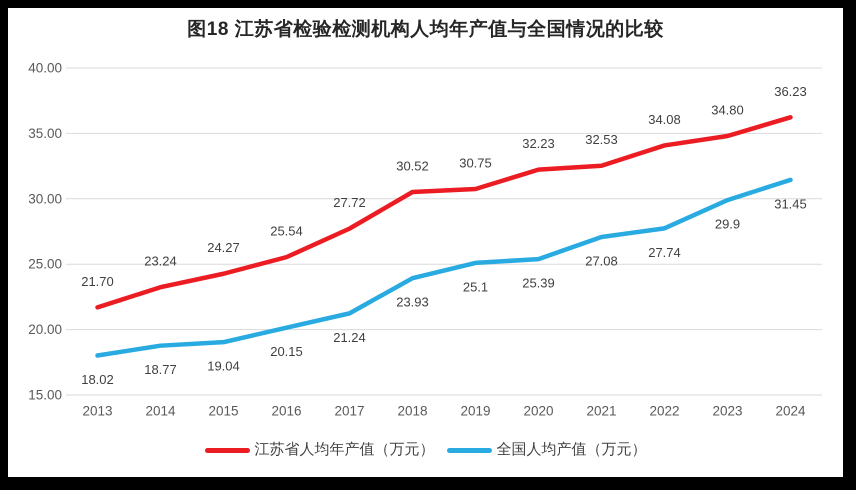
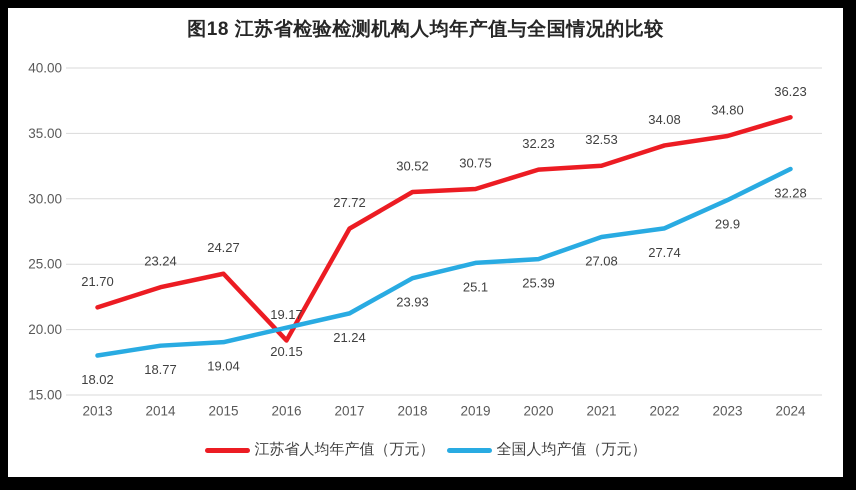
江苏省人均年产值（万元）/2016: 25.54 -> 19.17
全国人均产值（万元）/2024: 31.45 -> 32.28
